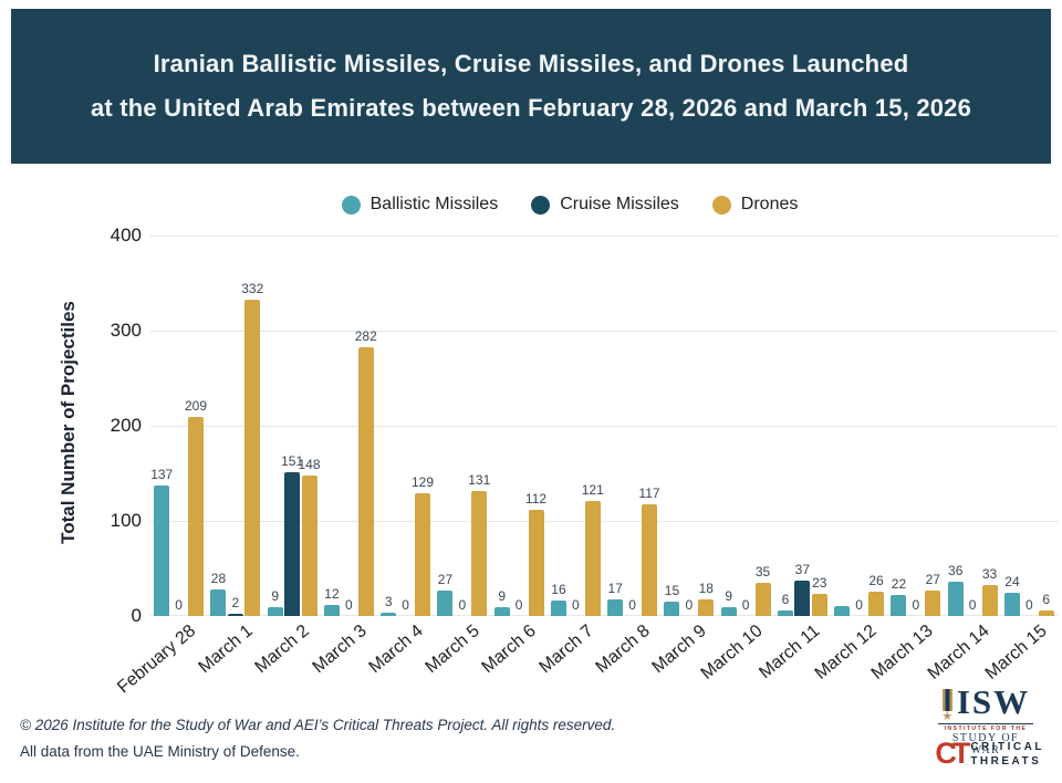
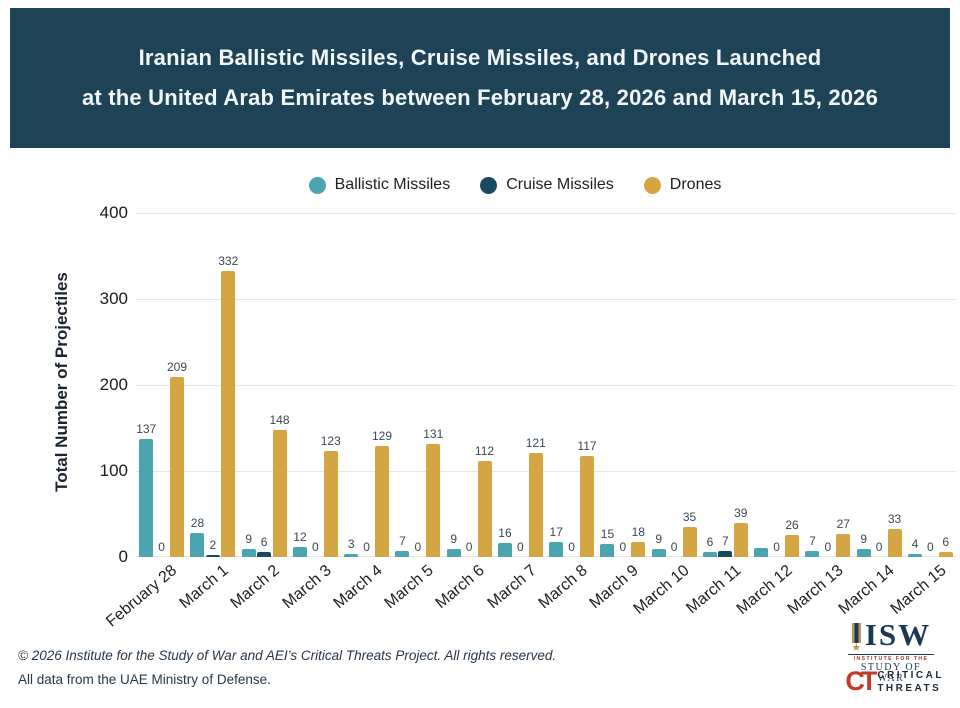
Cruise Missiles/March 2: 151 -> 6
Drones/March 3: 282 -> 123
Ballistic Missiles/March 5: 27 -> 7
Cruise Missiles/March 11: 37 -> 7
Drones/March 11: 23 -> 39
Ballistic Missiles/March 13: 22 -> 7
Ballistic Missiles/March 14: 36 -> 9
Ballistic Missiles/March 15: 24 -> 4
